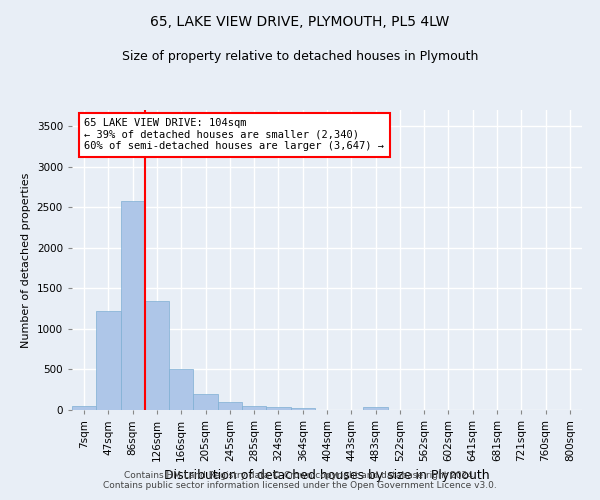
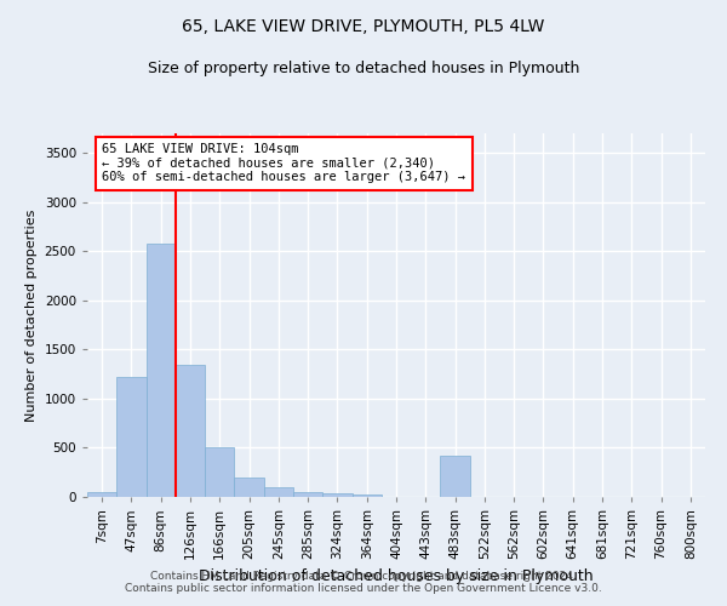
483sqm: 40 -> 420
